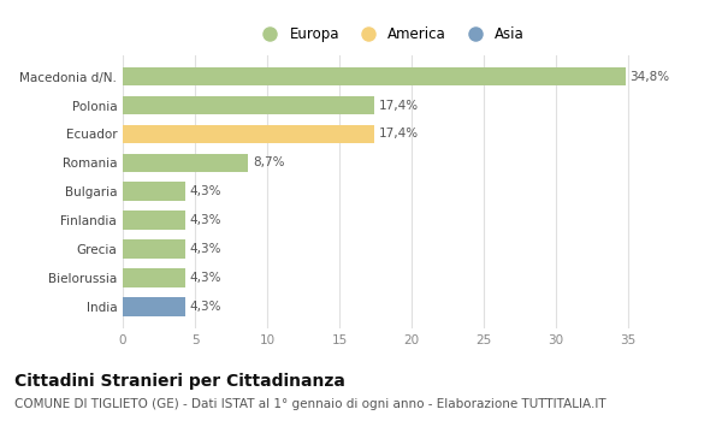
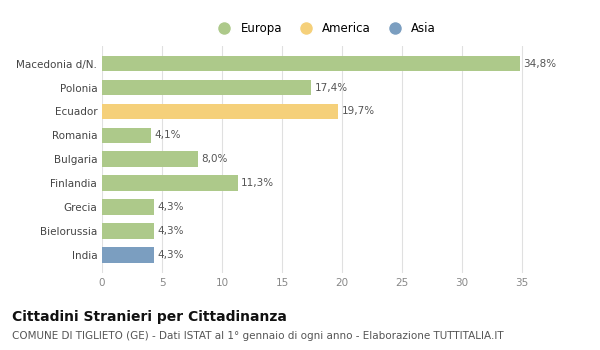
Ecuador: 17,4% -> 19,7%
Romania: 8,7% -> 4,1%
Bulgaria: 4,3% -> 8,0%
Finlandia: 4,3% -> 11,3%
